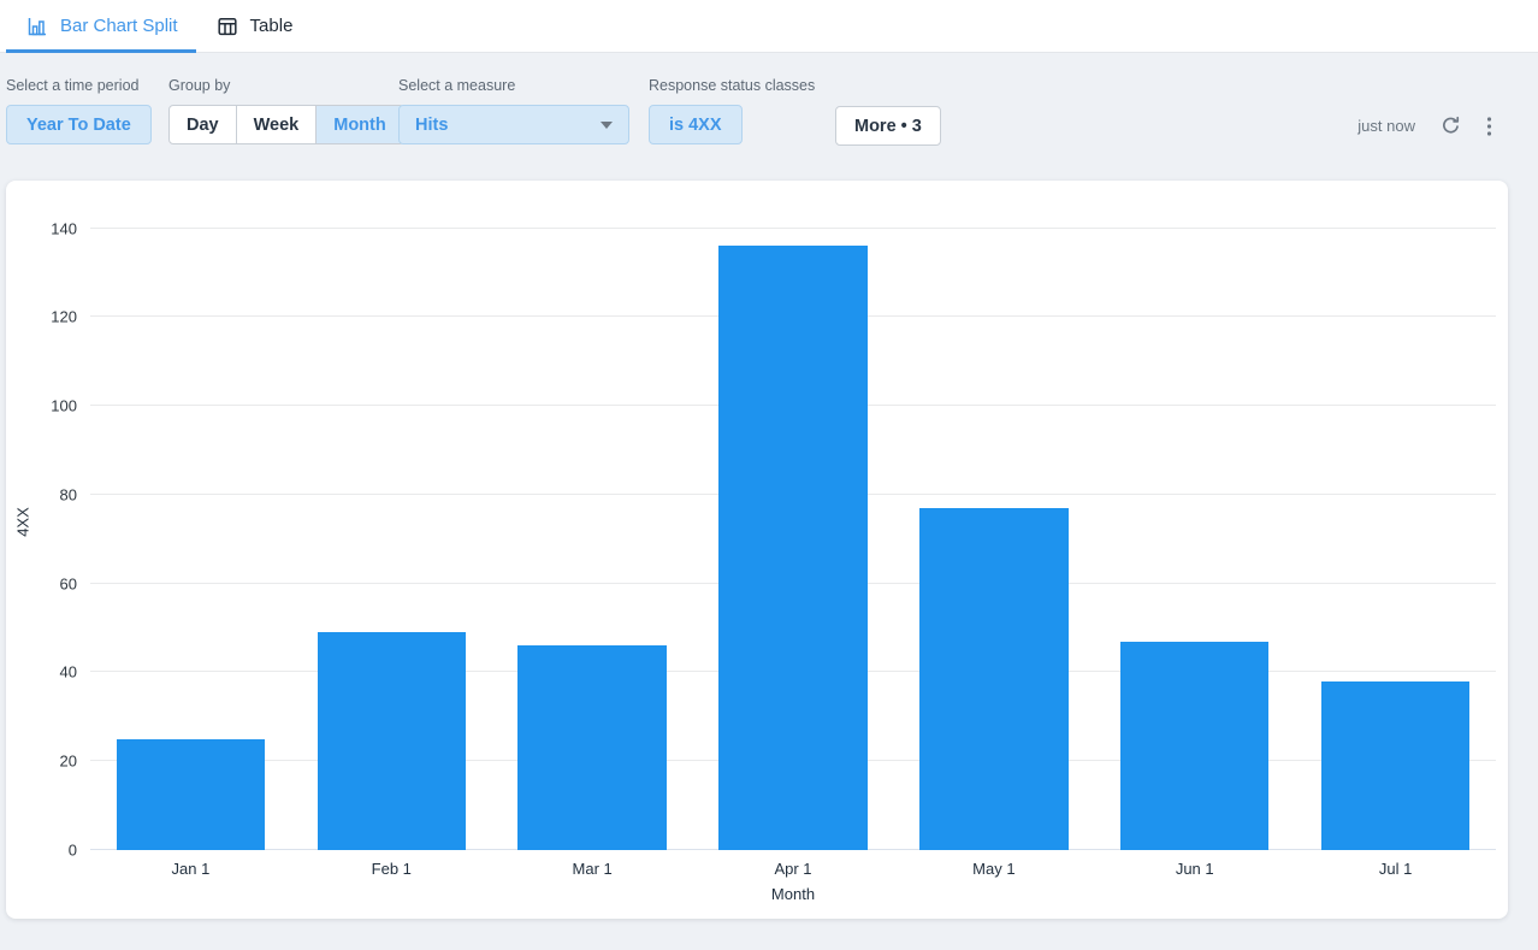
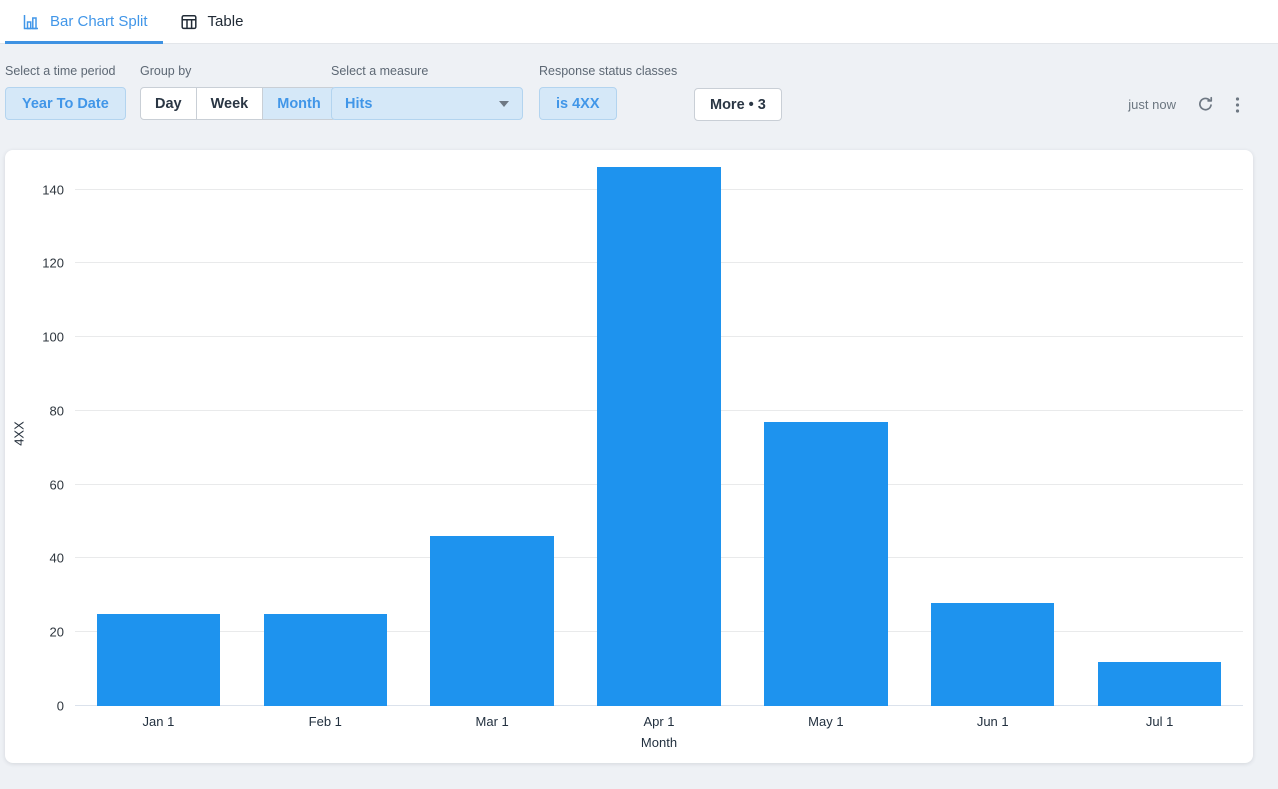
Feb 1: 49 -> 25
Apr 1: 136 -> 146
Jun 1: 47 -> 28
Jul 1: 38 -> 12
